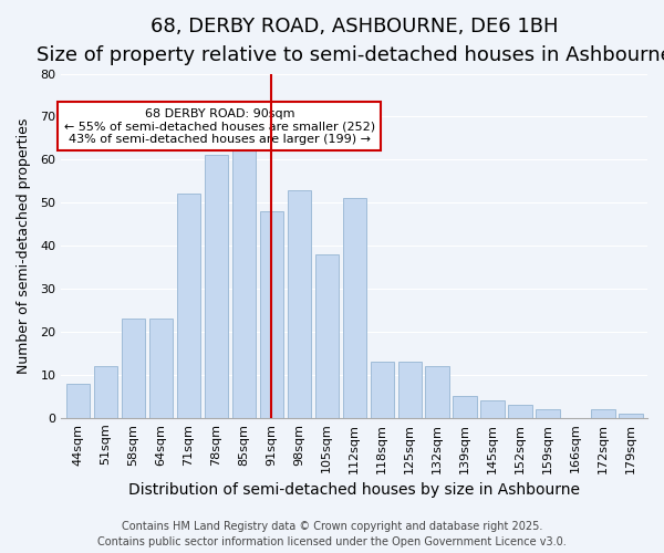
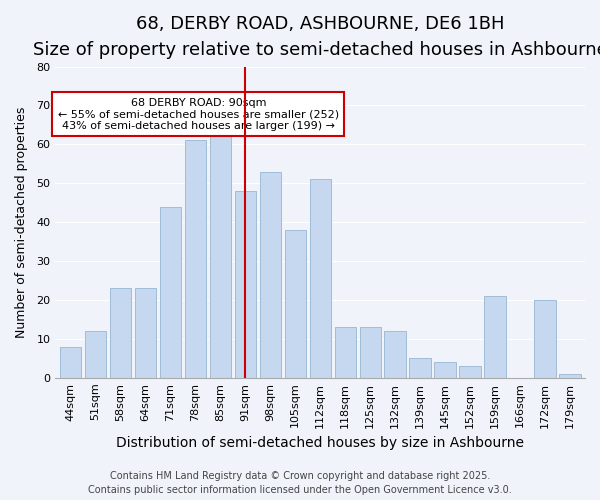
71sqm: 52 -> 44
159sqm: 2 -> 21
172sqm: 2 -> 20
